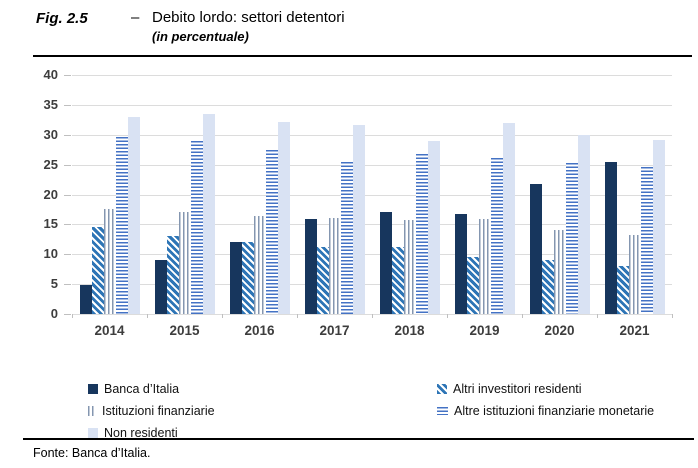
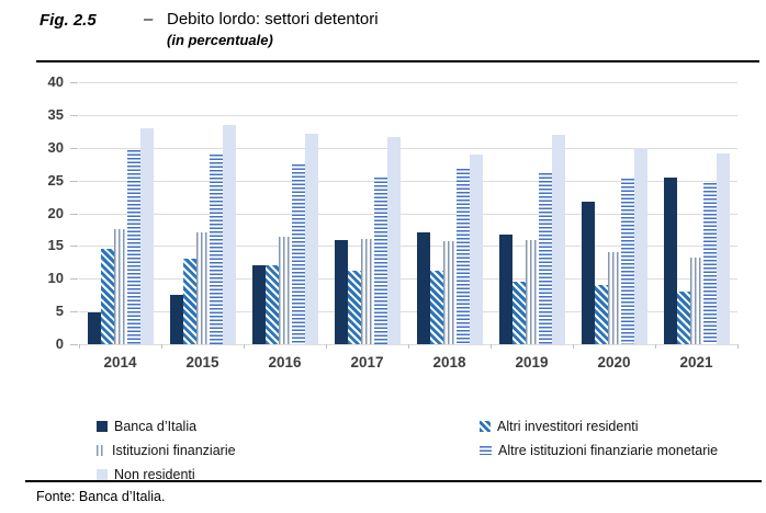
Banca d’Italia/2015: 9 -> 8
